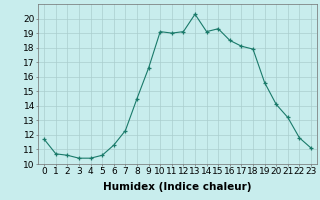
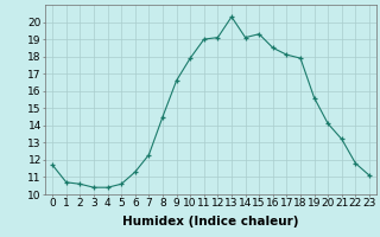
10: 19.1 -> 17.9
